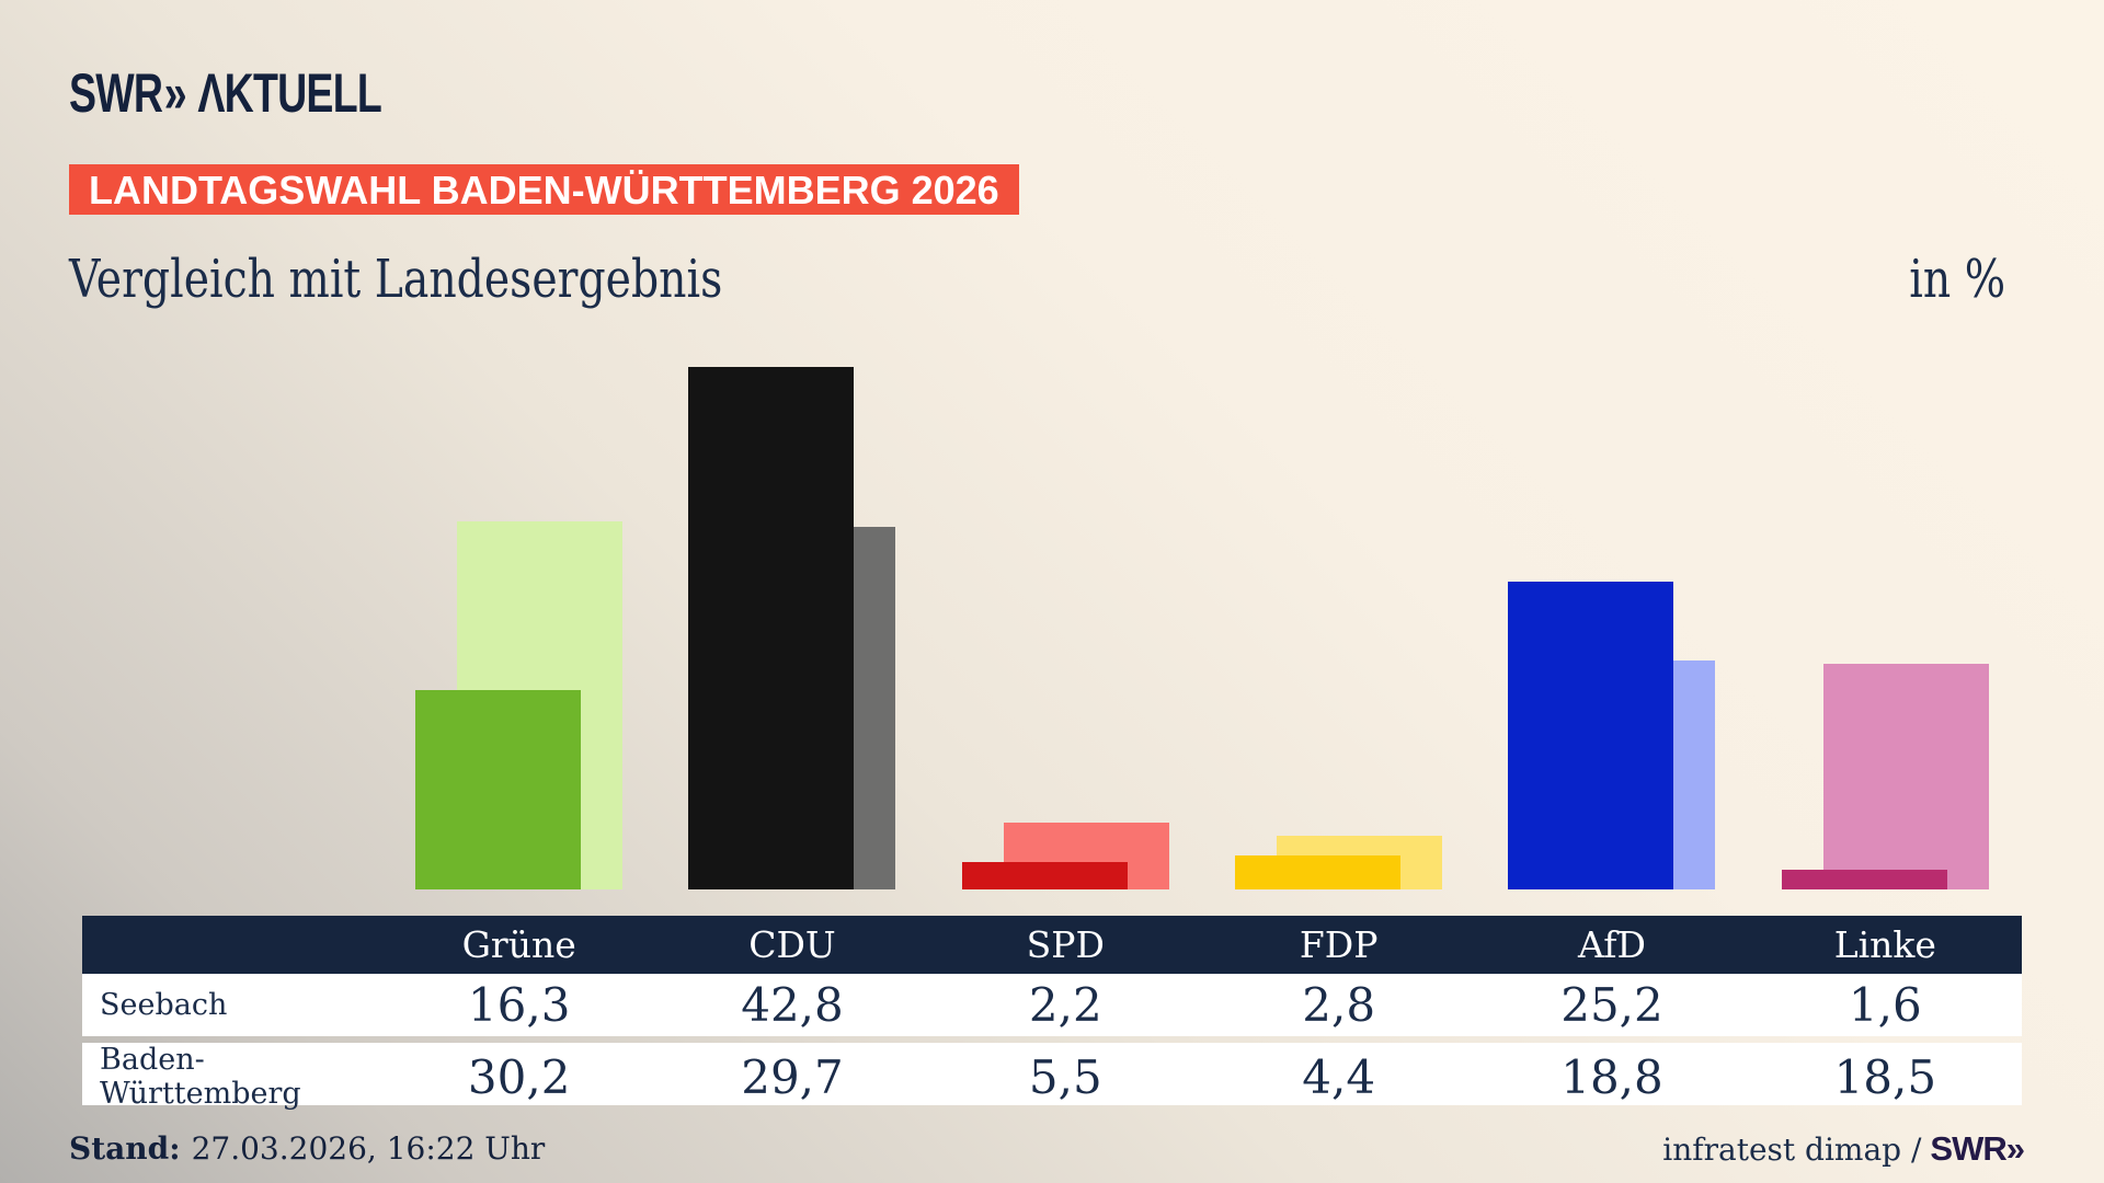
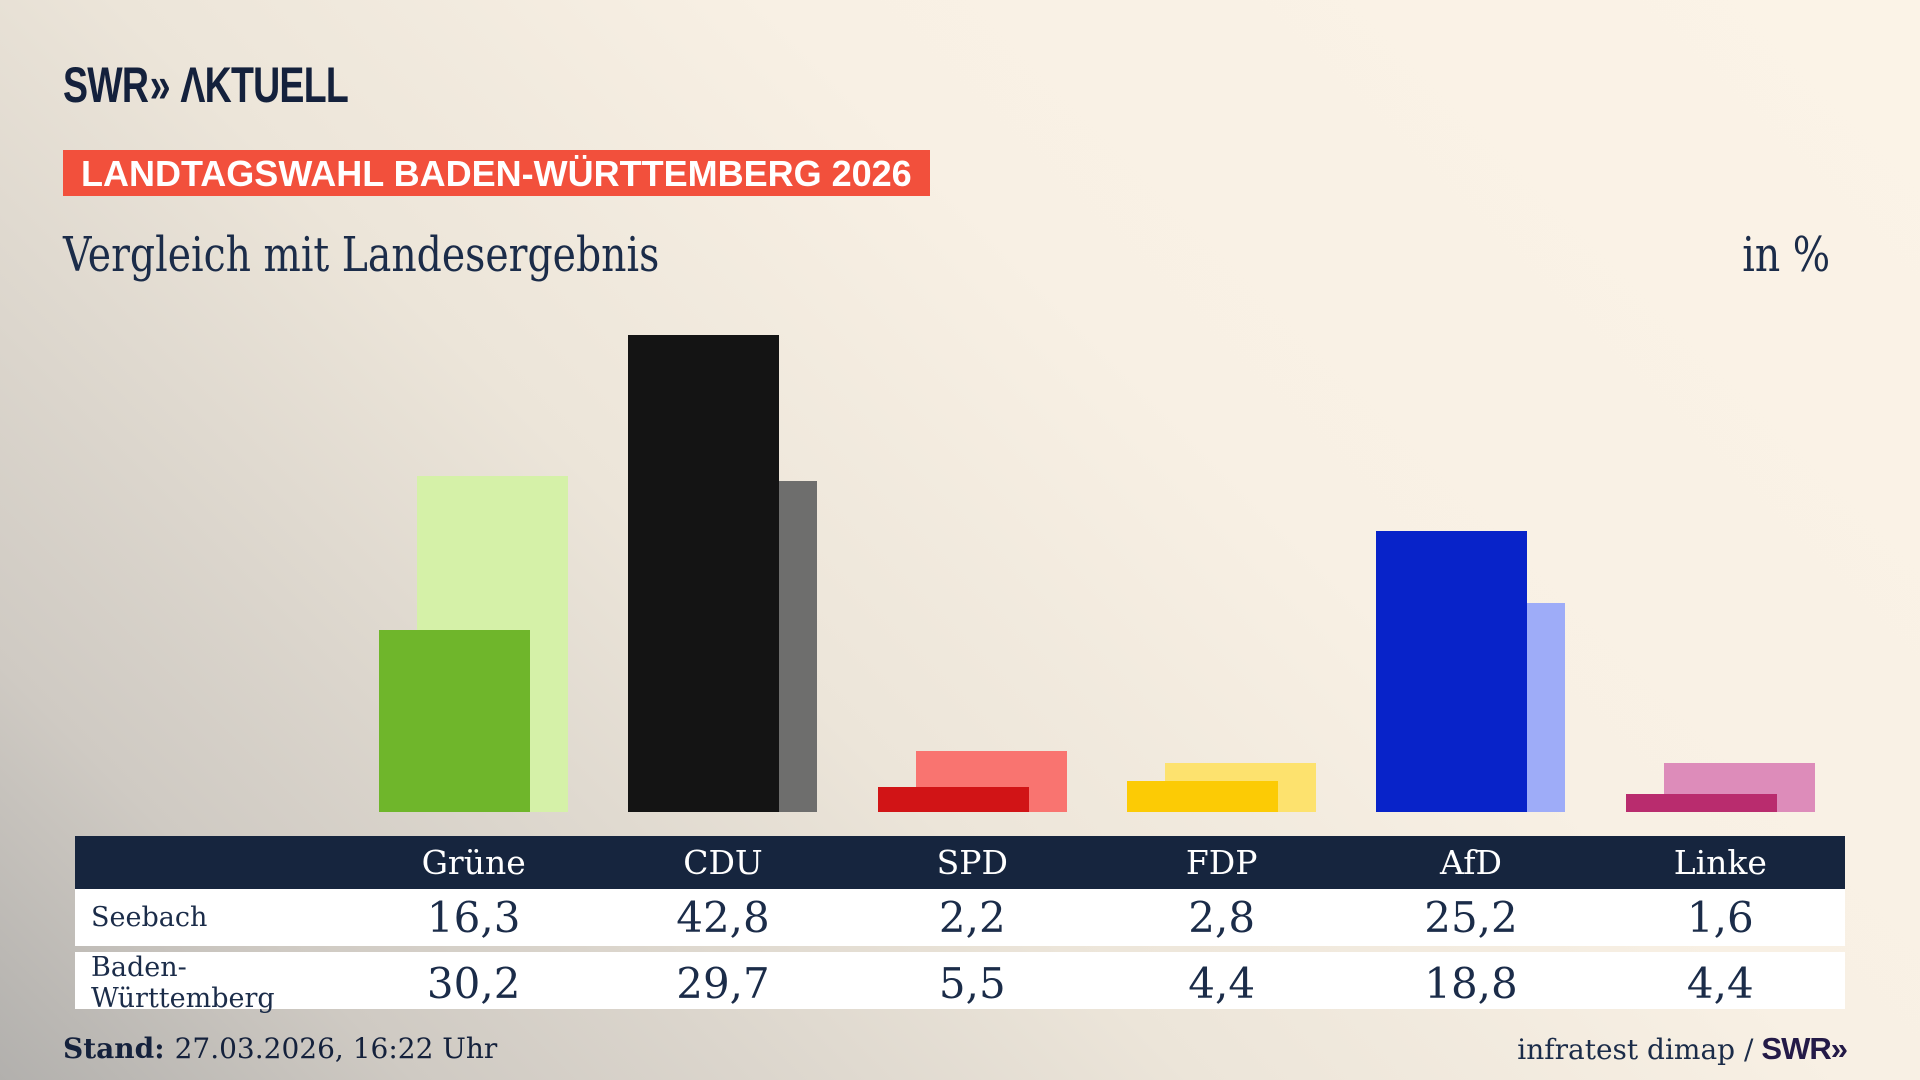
Baden-Württemberg/Linke: 18,5 -> 4,4
